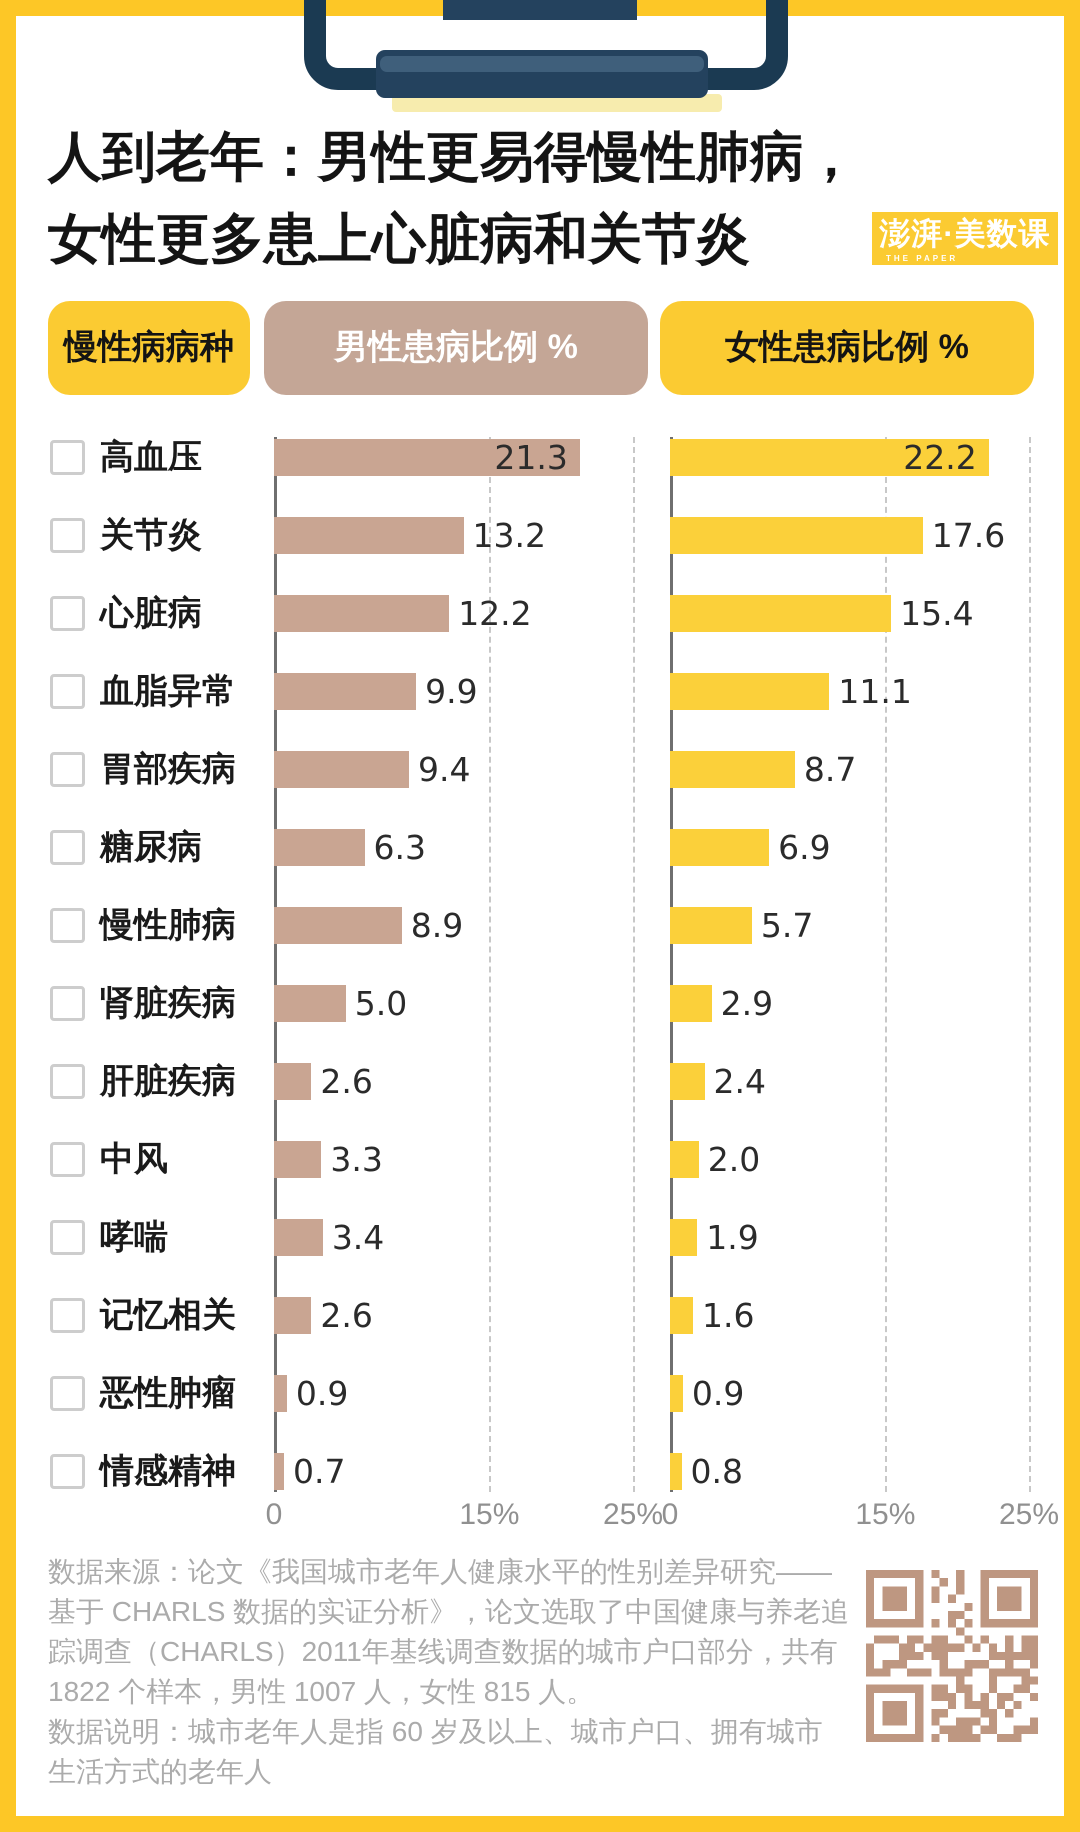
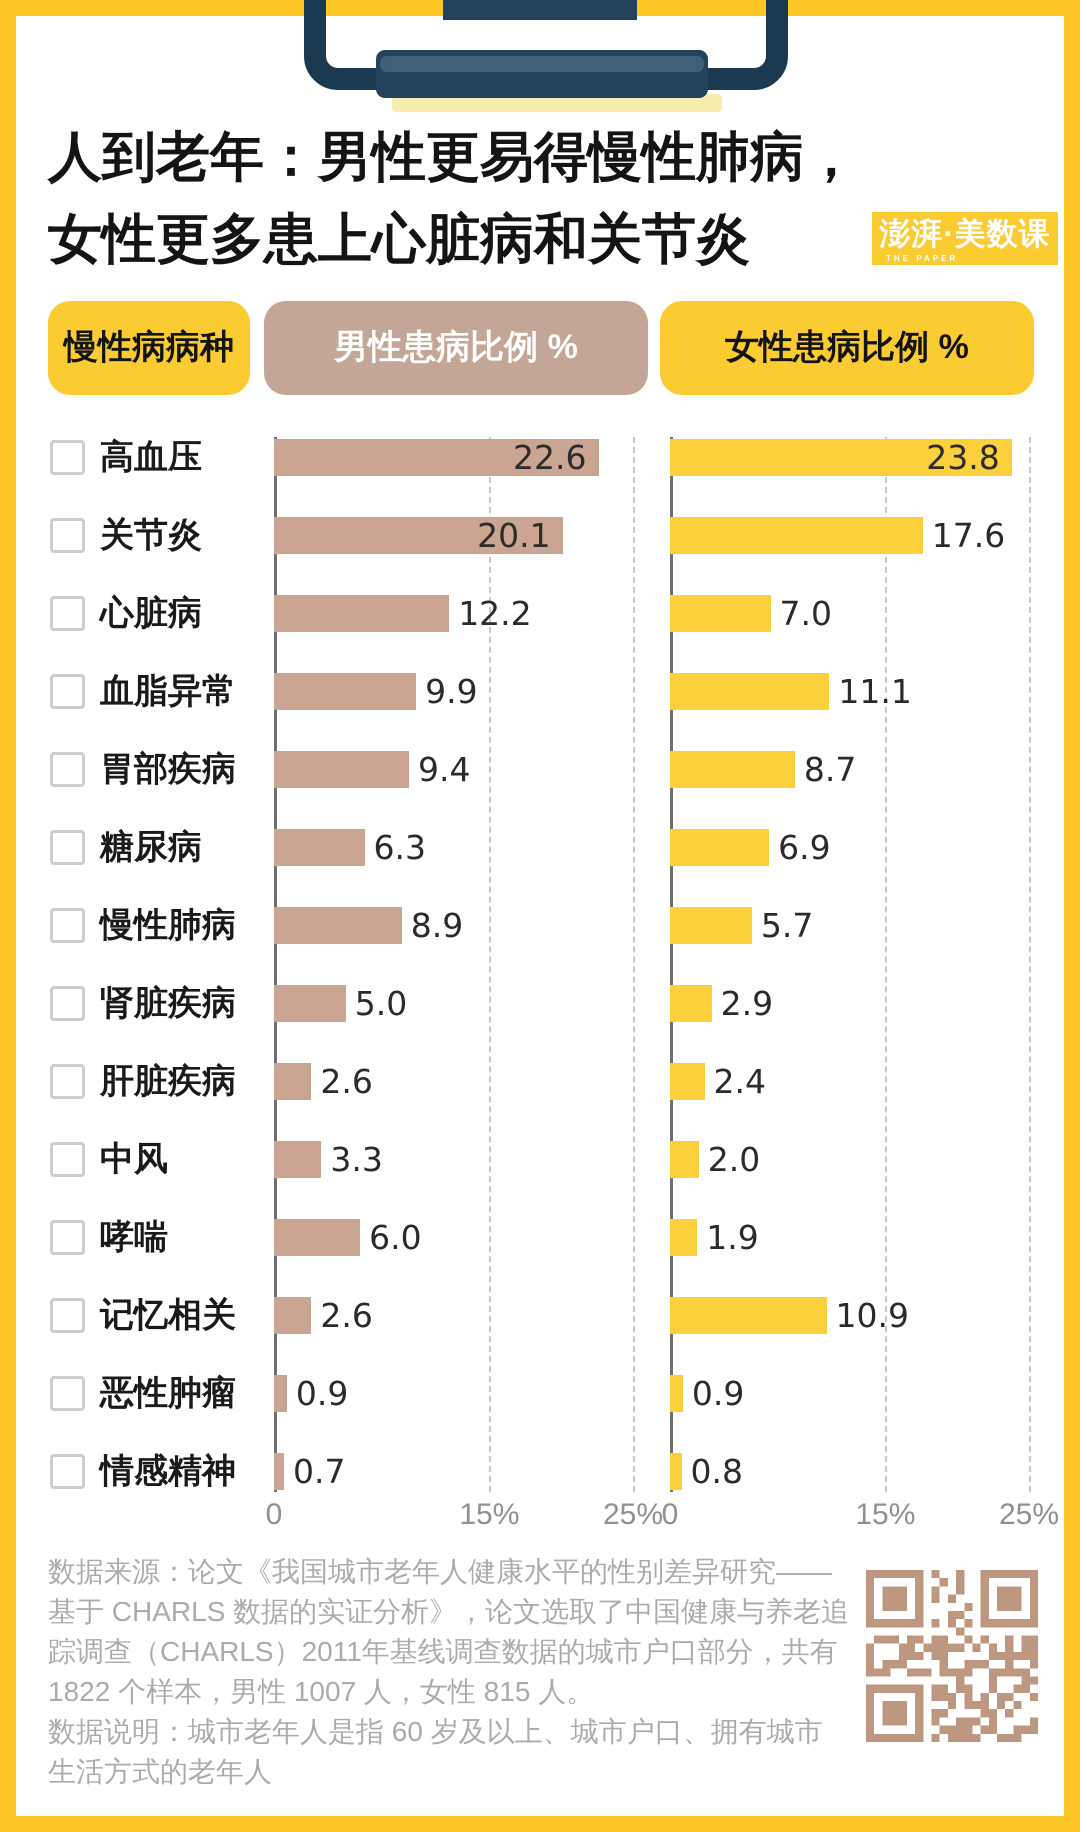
男性患病比例 %/高血压: 21.3 -> 22.6
女性患病比例 %/高血压: 22.2 -> 23.8
男性患病比例 %/关节炎: 13.2 -> 20.1
女性患病比例 %/心脏病: 15.4 -> 7.0
男性患病比例 %/哮喘: 3.4 -> 6.0
女性患病比例 %/记忆相关: 1.6 -> 10.9
